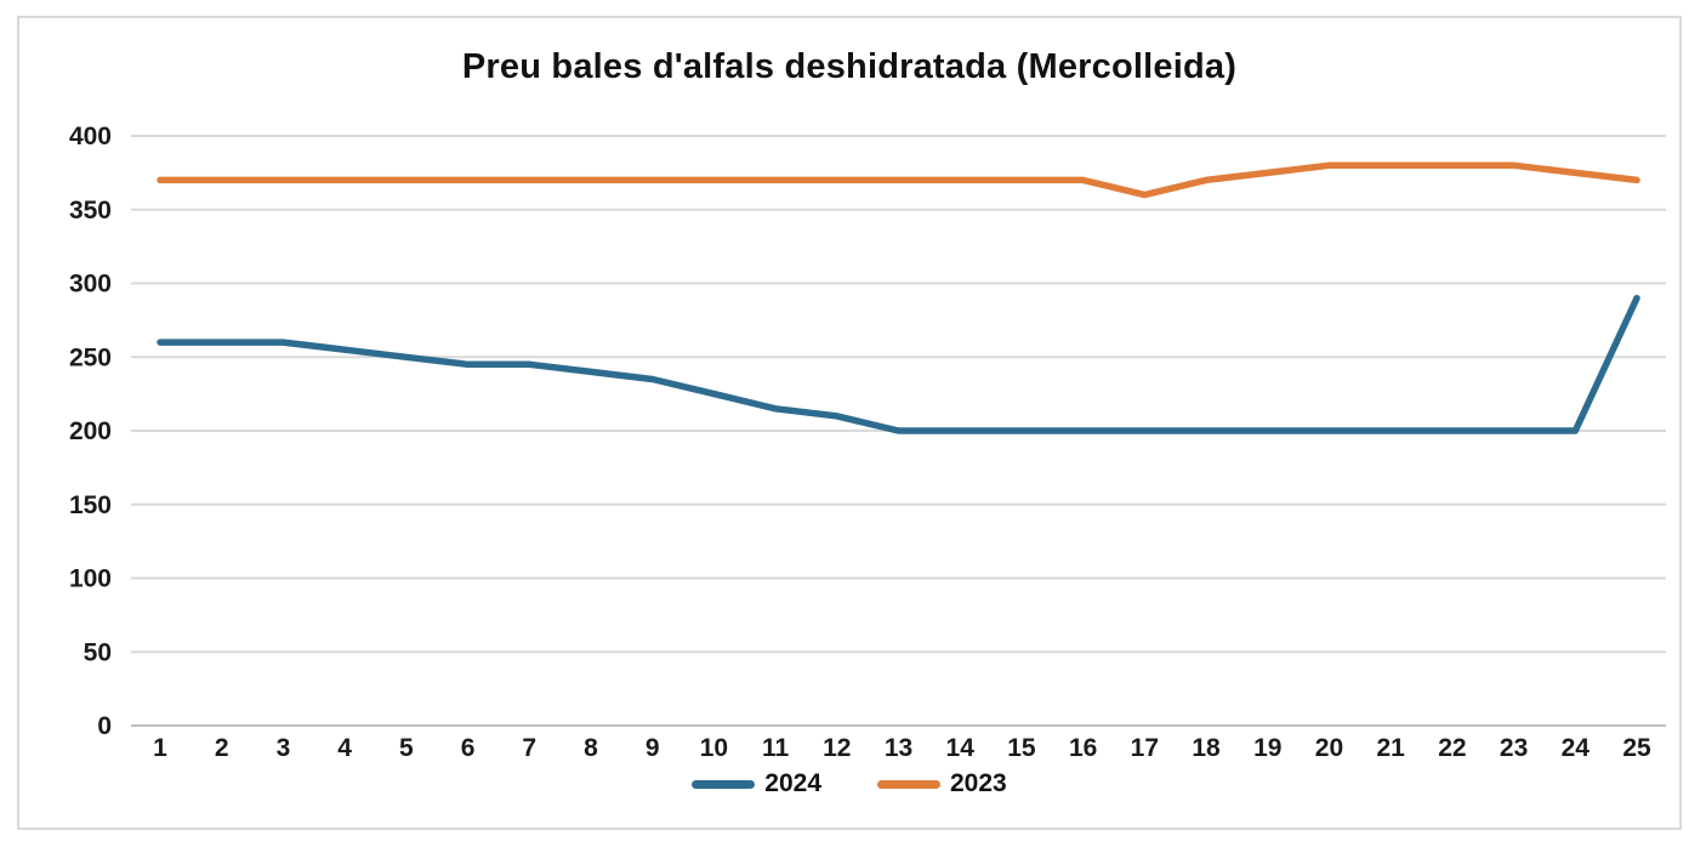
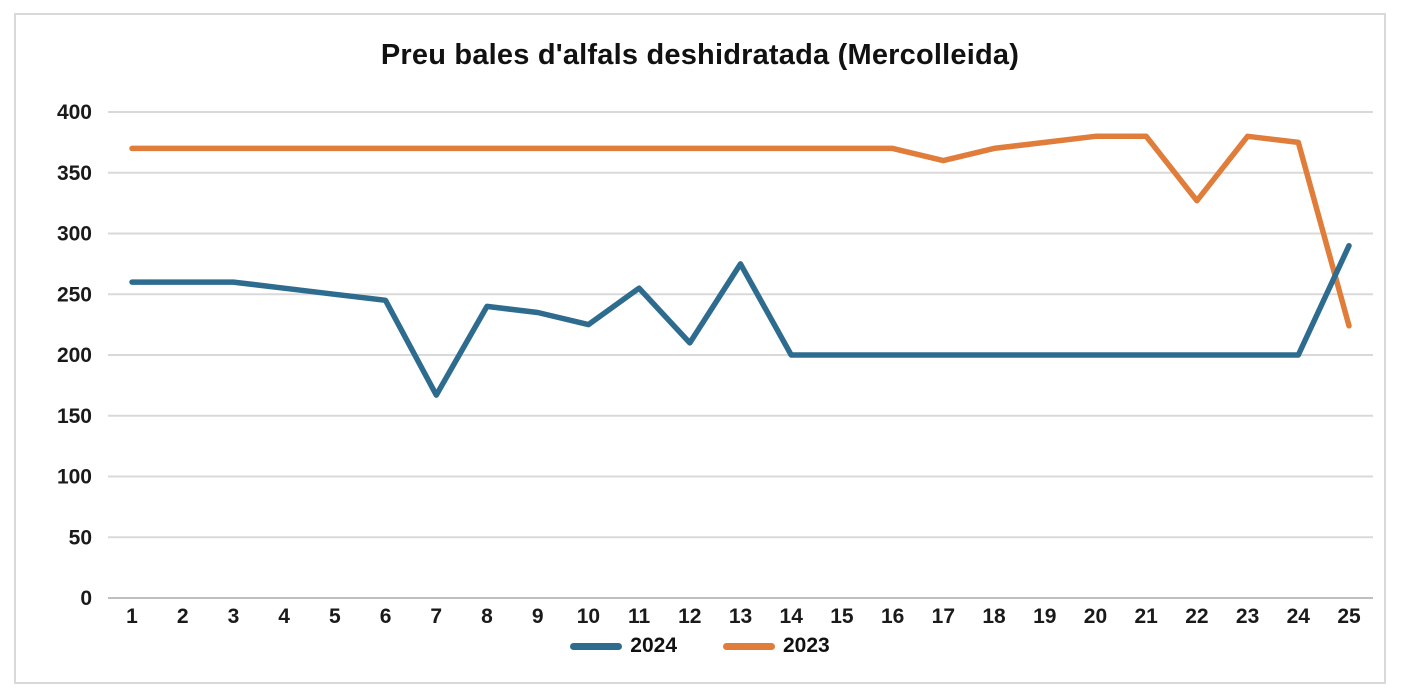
2024/7: 245 -> 167
2024/11: 215 -> 255
2024/13: 200 -> 275
2023/22: 380 -> 327
2023/25: 370 -> 224
